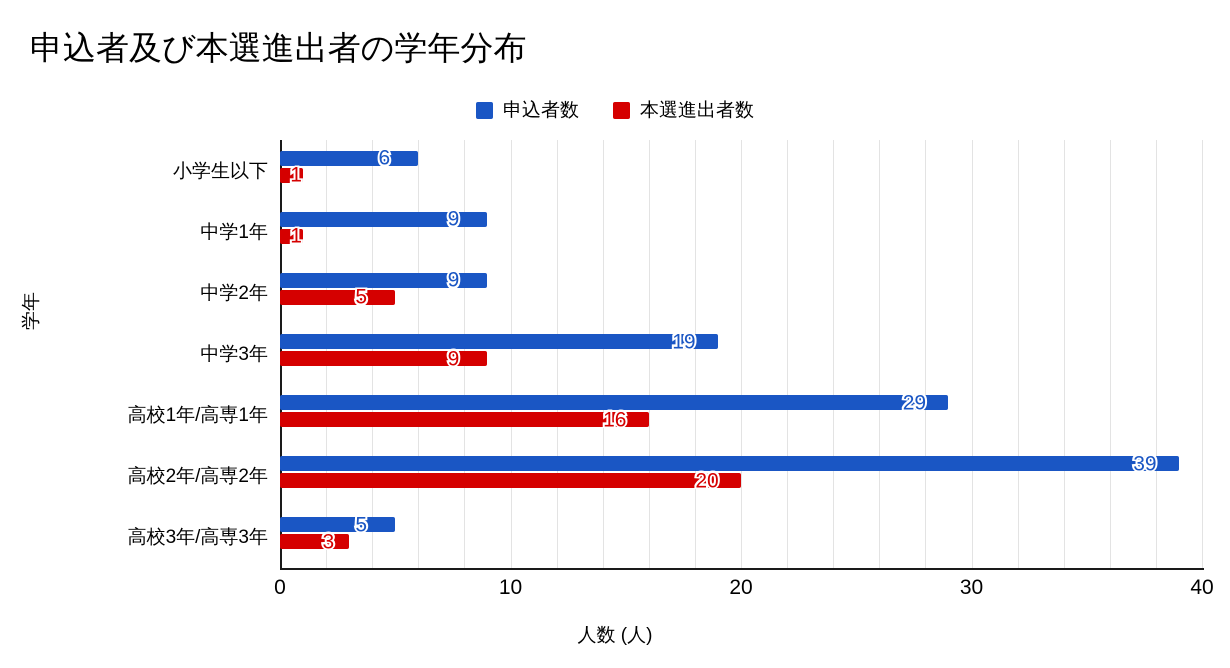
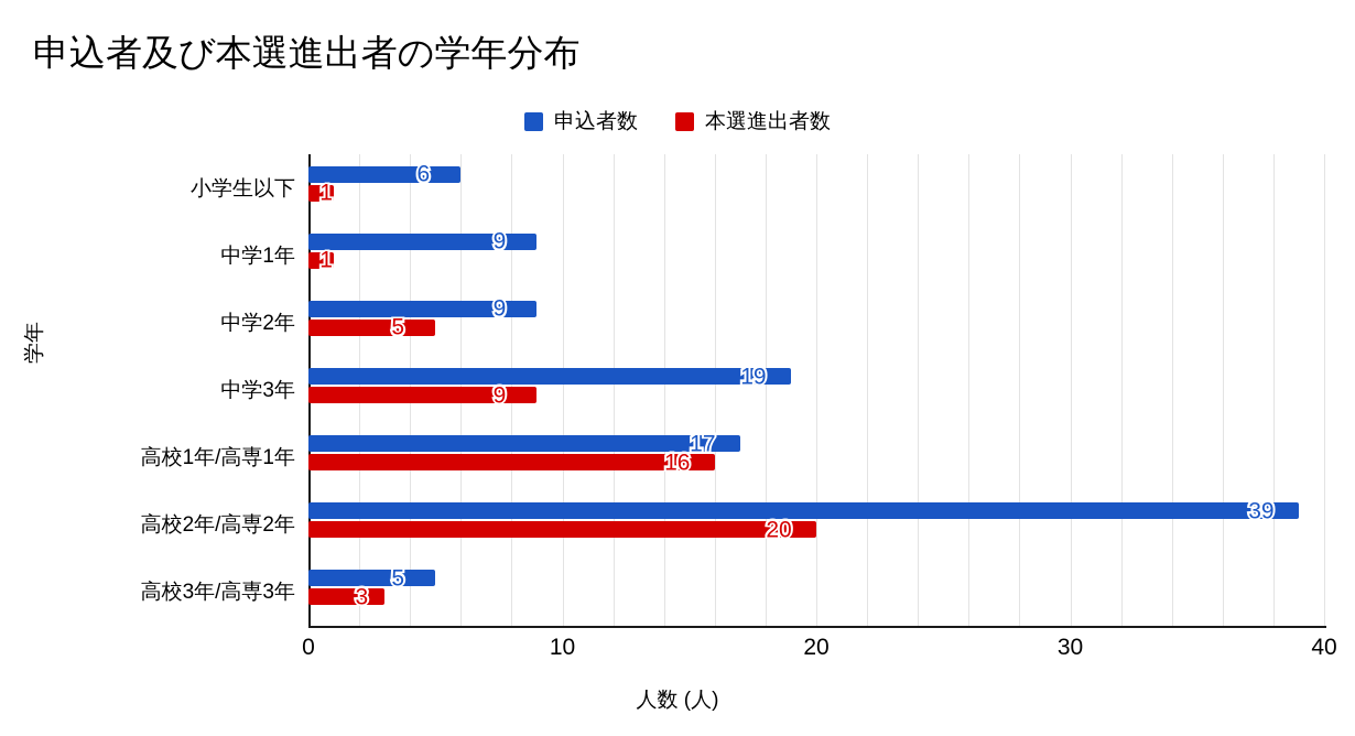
申込者数/高校1年/高専1年: 29 -> 17
